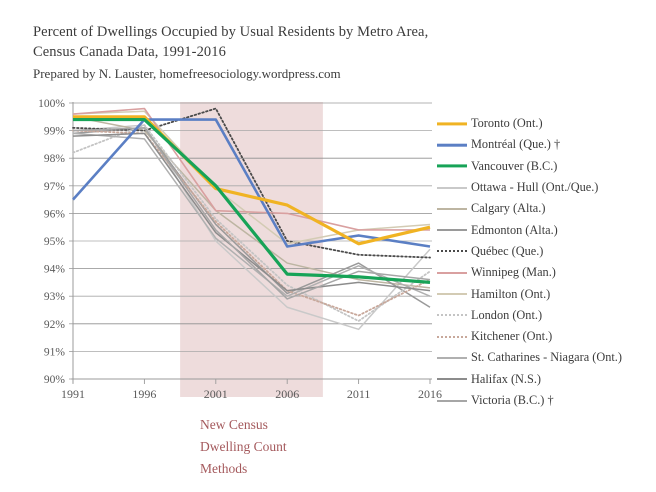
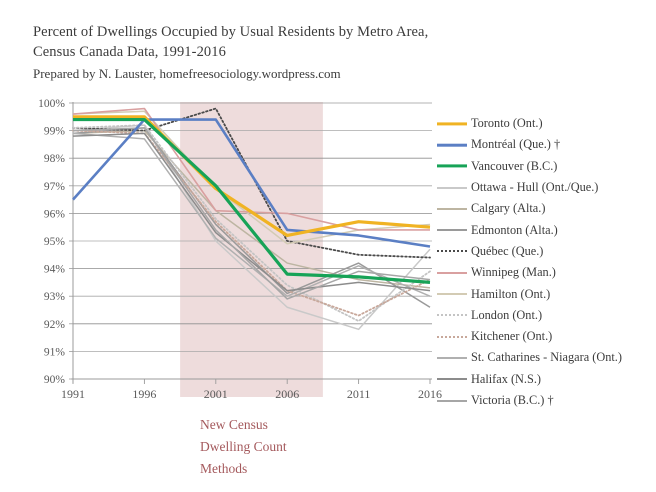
Calgary (Alta.)/1991: 99.5% -> 98.9%
London (Ont.)/1991: 98.2% -> 99.1%
Toronto (Ont.)/2006: 96.3% -> 95.2%
Montréal (Que.) †/2006: 94.8% -> 95.4%
Toronto (Ont.)/2011: 94.9% -> 95.7%
